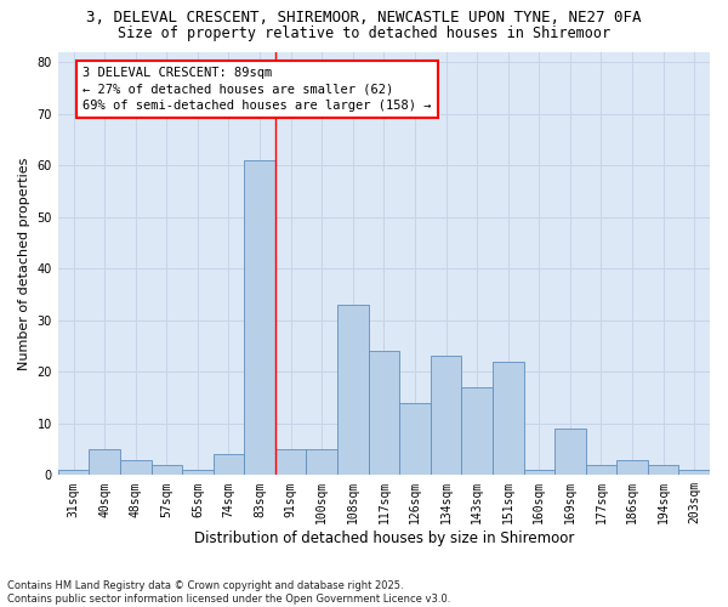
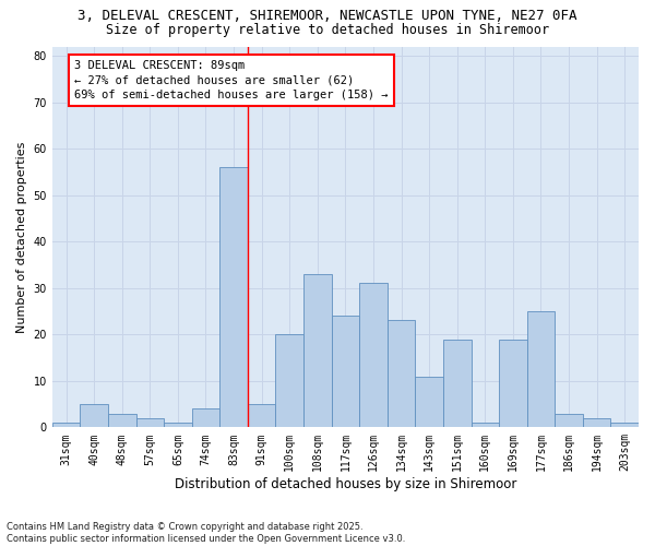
83sqm: 61 -> 56
100sqm: 5 -> 20
126sqm: 14 -> 31
143sqm: 17 -> 11
151sqm: 22 -> 19
169sqm: 9 -> 19
177sqm: 2 -> 25
